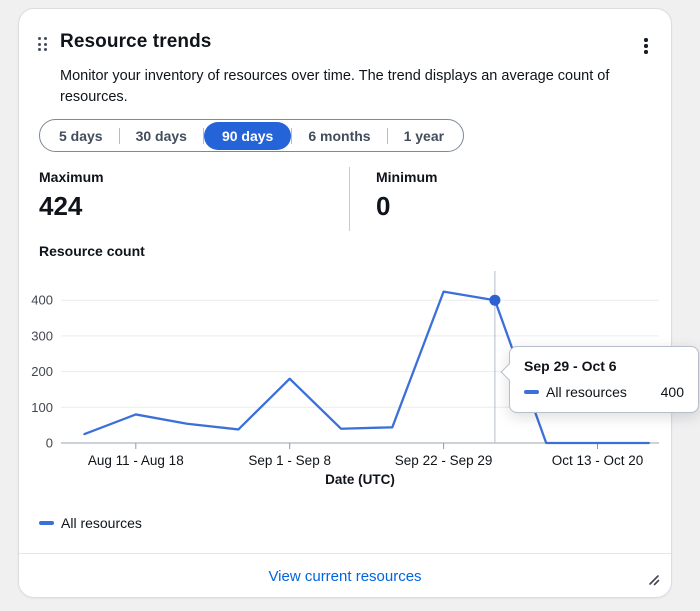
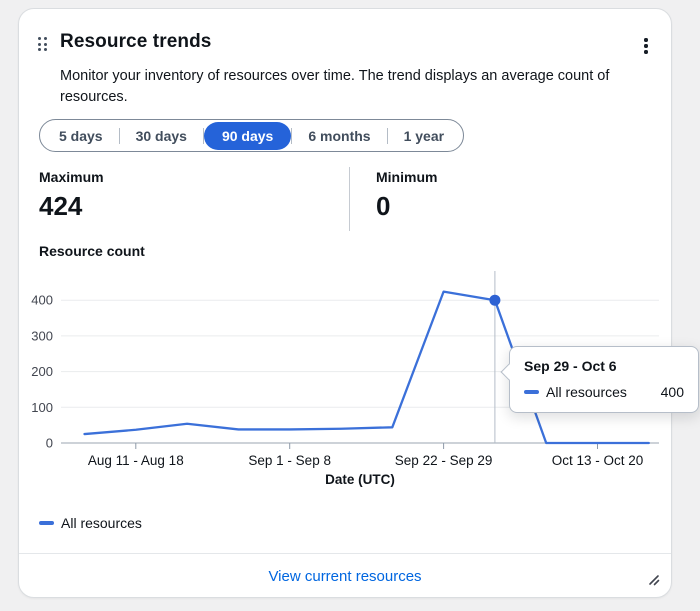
Aug 11 - Aug 18: 80 -> 40
Sep 1 - Sep 8: 180 -> 40
